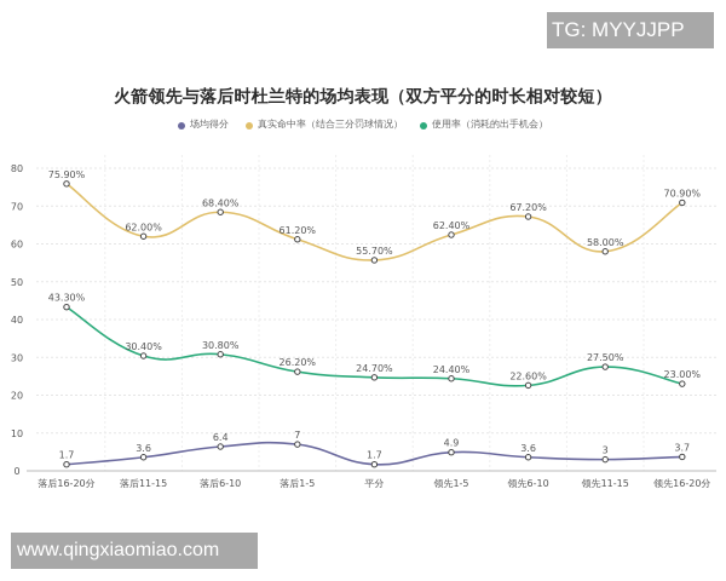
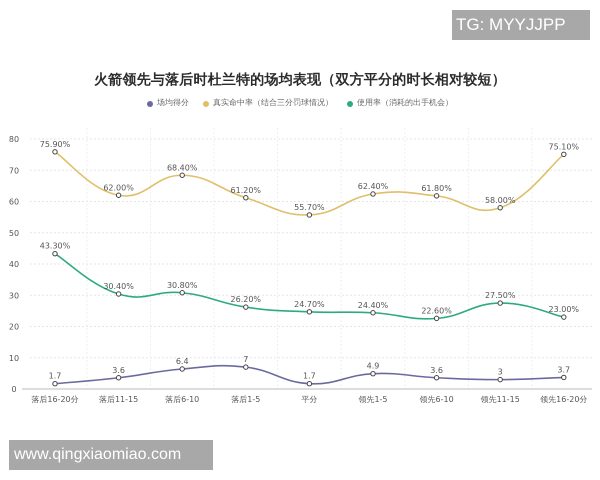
真实命中率（结合三分罚球情况）/领先6-10: 67.20% -> 61.80%
真实命中率（结合三分罚球情况）/领先16-20分: 70.90% -> 75.10%
